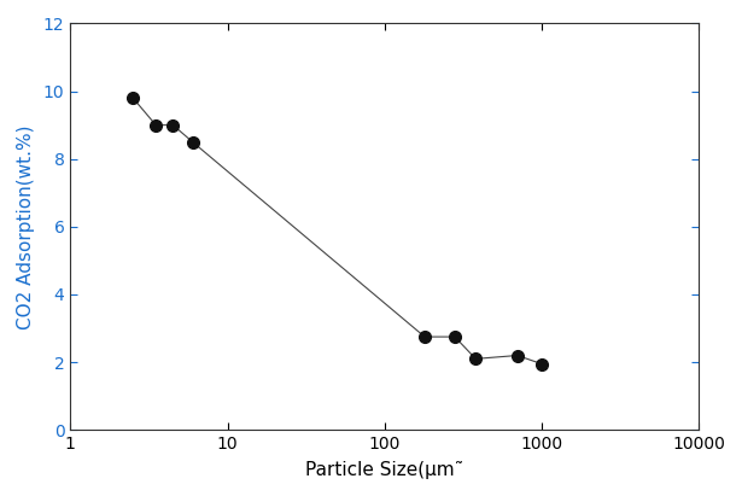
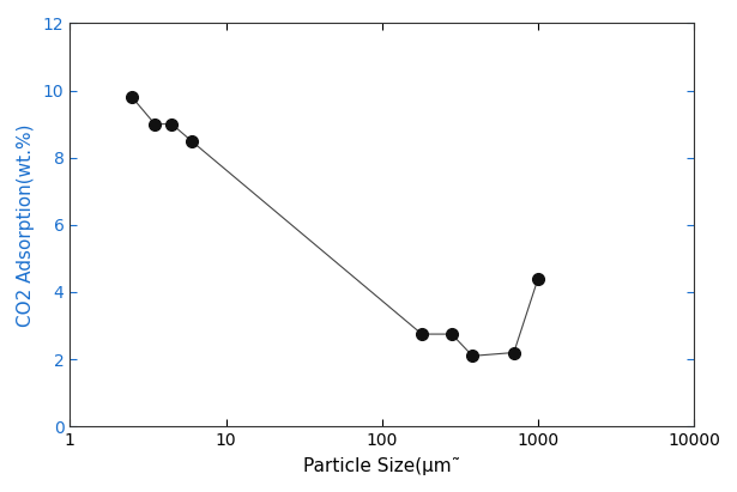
1000: 1.95 -> 4.40
